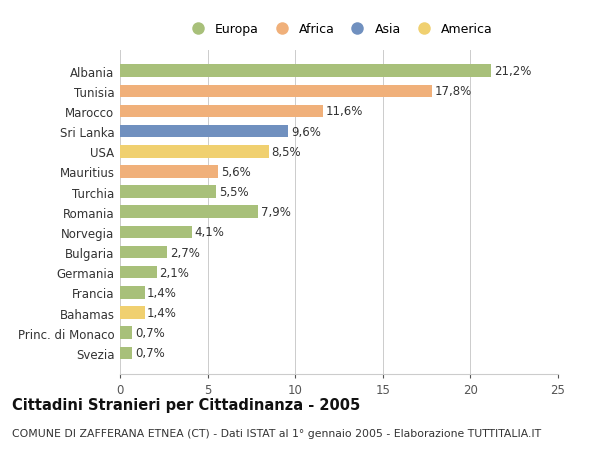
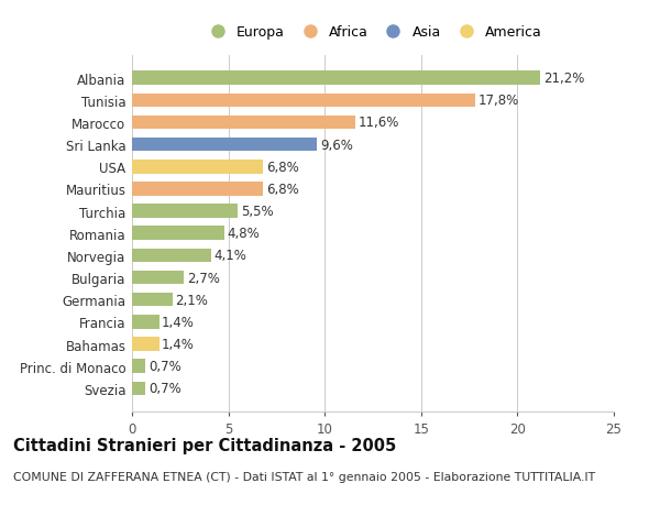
USA: 8,5% -> 6,8%
Mauritius: 5,6% -> 6,8%
Romania: 7,9% -> 4,8%
